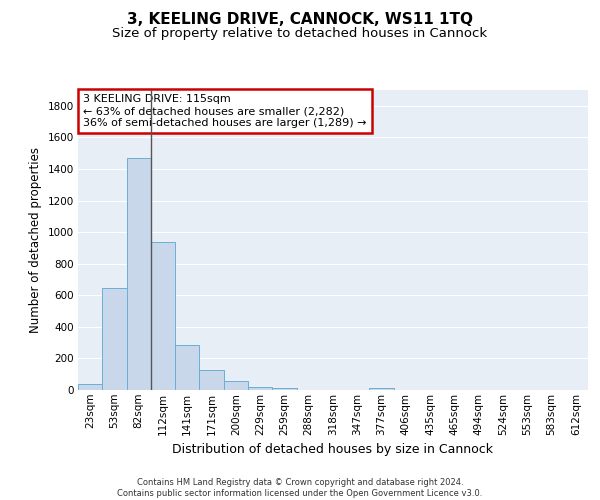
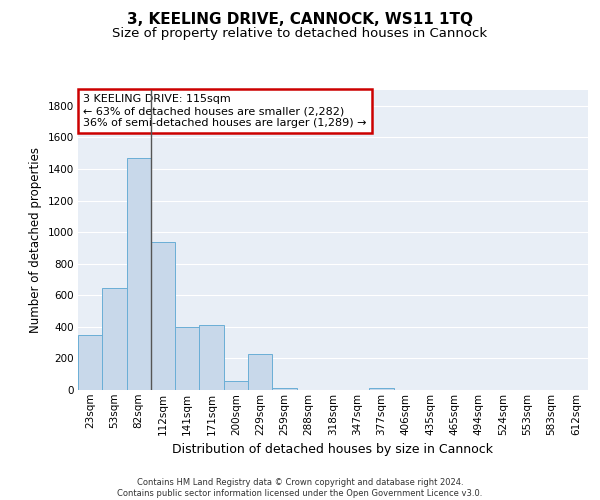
23sqm: 40 -> 350
141sqm: 280 -> 400
171sqm: 120 -> 410
229sqm: 20 -> 230
